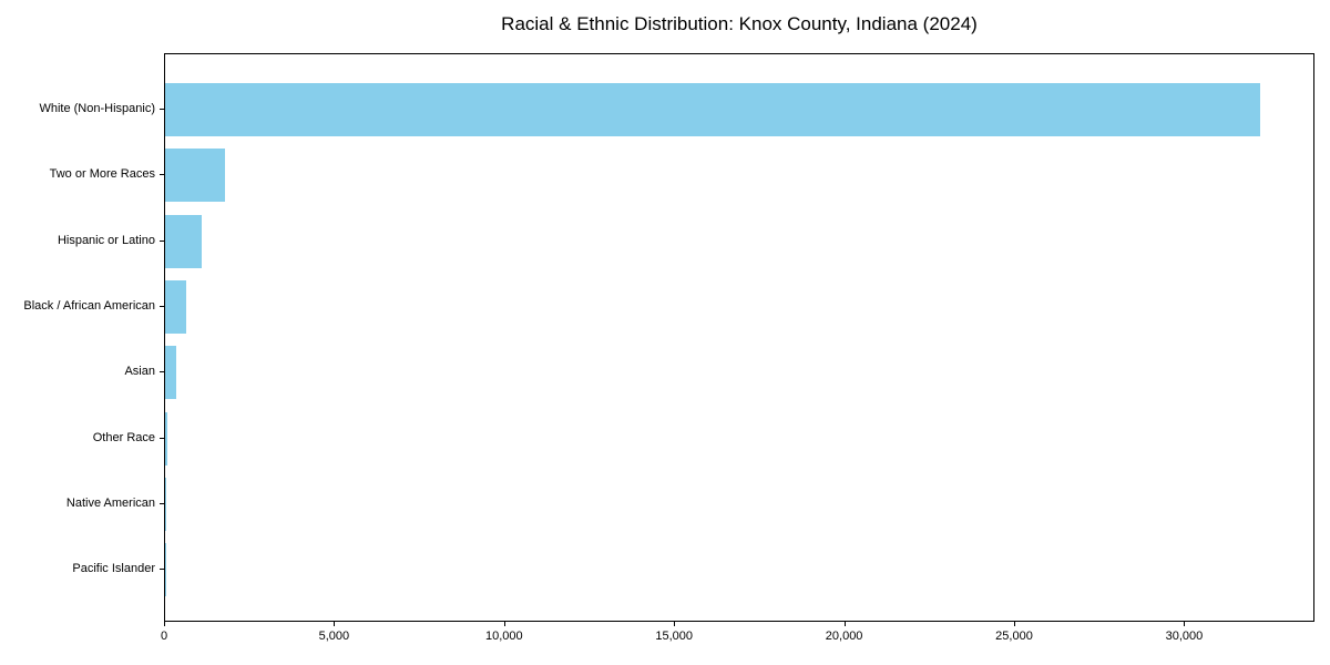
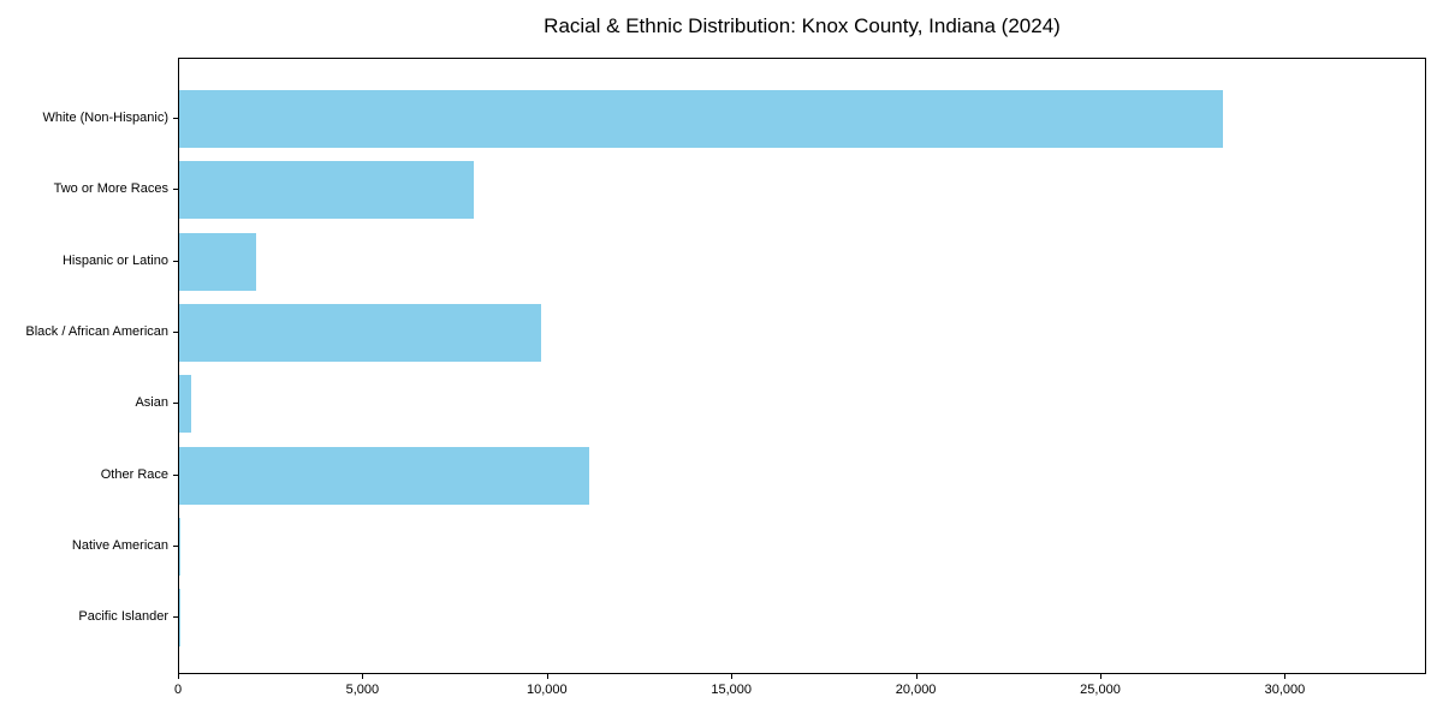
White (Non-Hispanic): 32200 -> 28300
Two or More Races: 1800 -> 8000
Hispanic or Latino: 1100 -> 2100
Black / African American: 600 -> 9800
Other Race: 100 -> 11100
